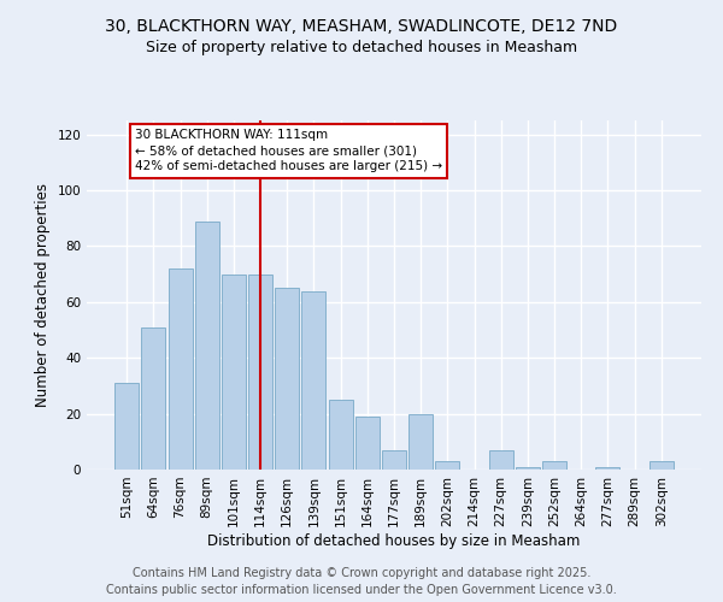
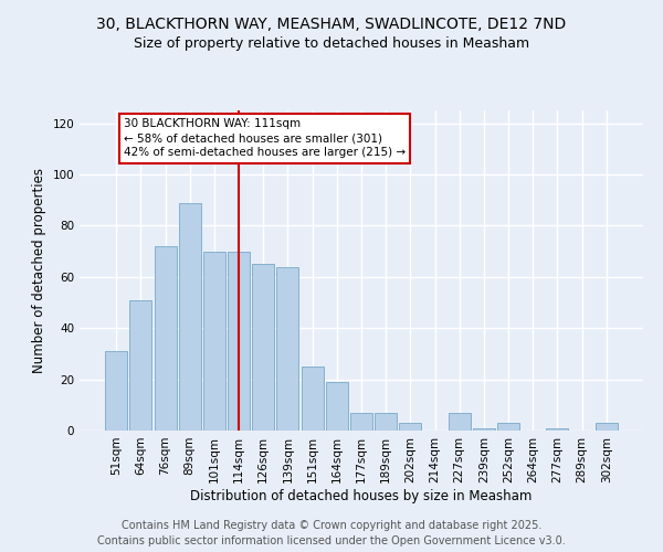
189sqm: 20 -> 7
